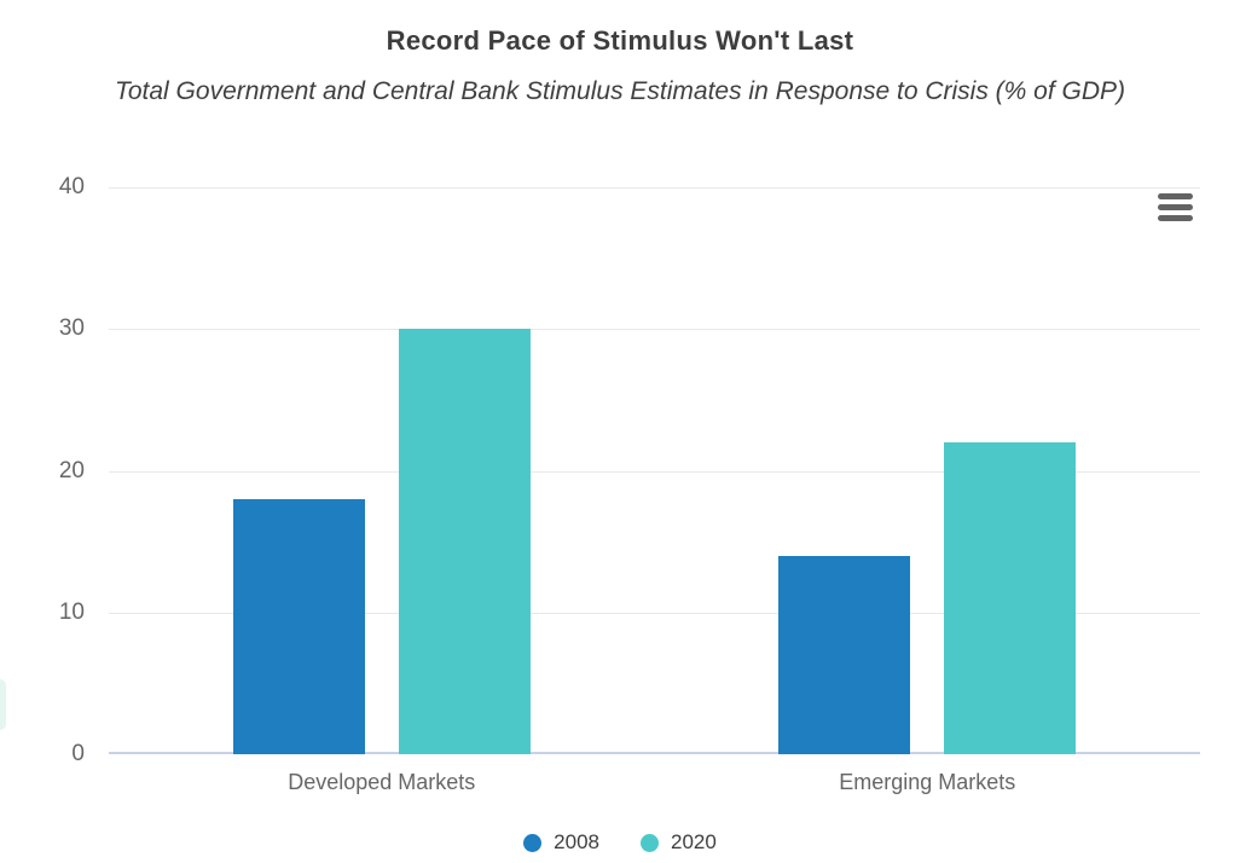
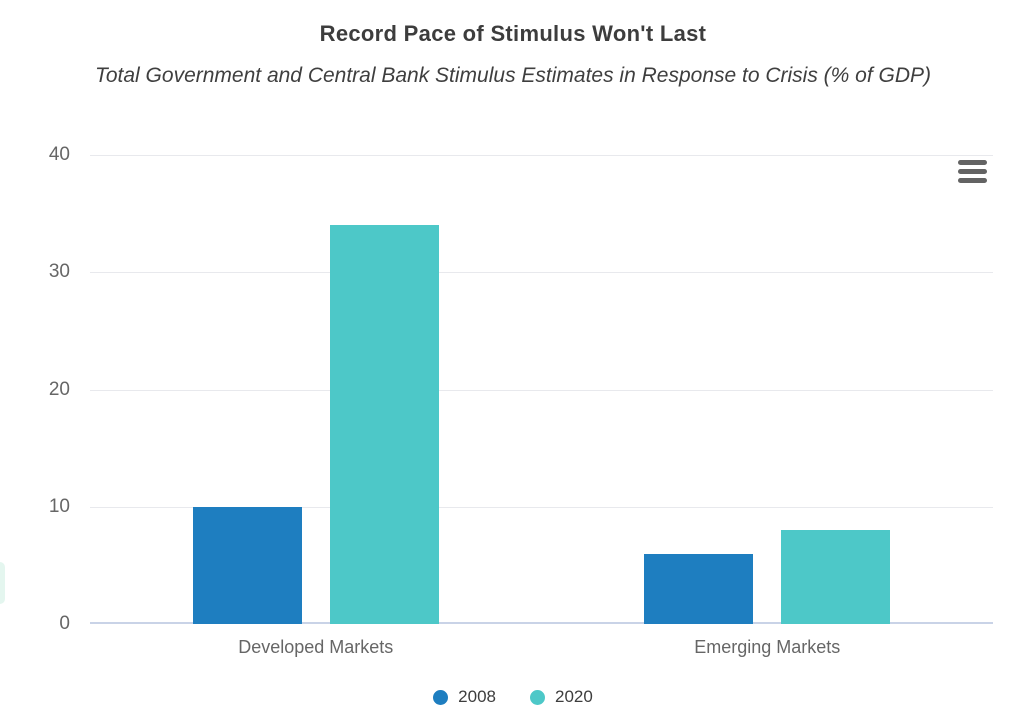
2008/Developed Markets: 18 -> 10
2020/Developed Markets: 30 -> 34
2008/Emerging Markets: 14 -> 6
2020/Emerging Markets: 22 -> 8
